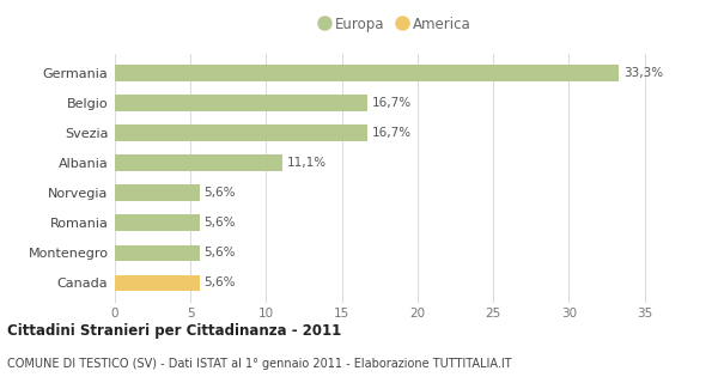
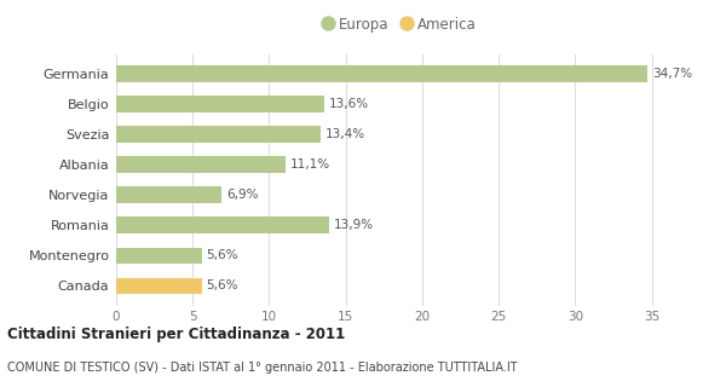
Germania: 33,3% -> 34,7%
Belgio: 16,7% -> 13,6%
Svezia: 16,7% -> 13,4%
Norvegia: 5,6% -> 6,9%
Romania: 5,6% -> 13,9%
